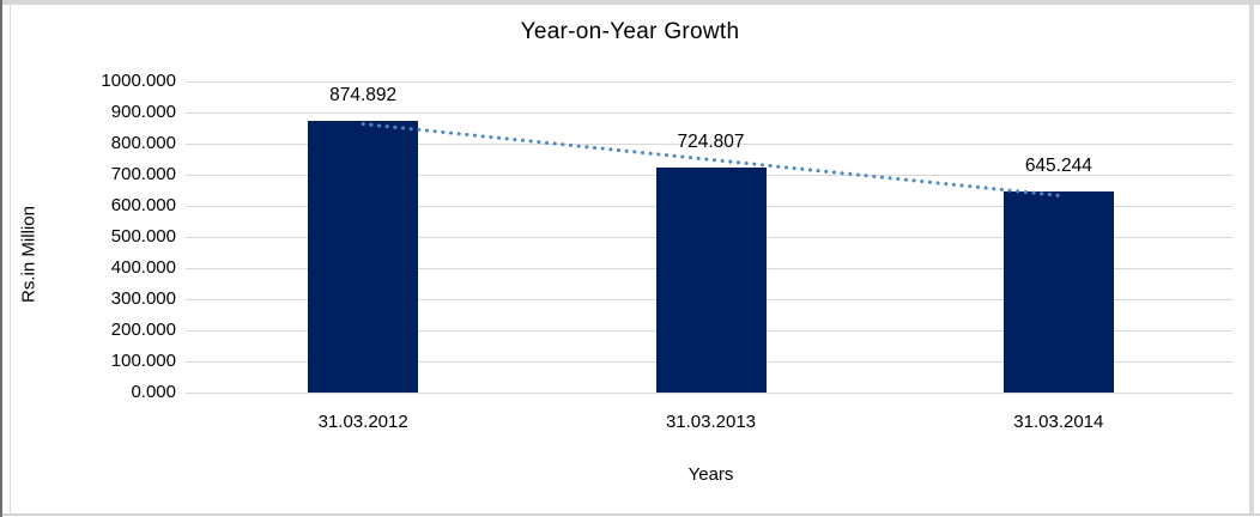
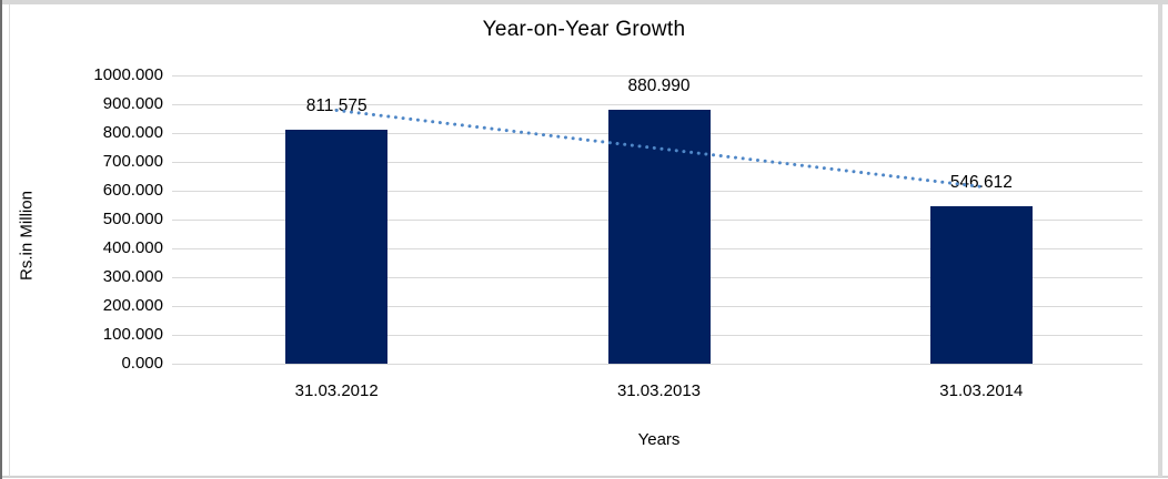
31.03.2012: 874.892 -> 811.575
31.03.2013: 724.807 -> 880.990
31.03.2014: 645.244 -> 546.612
